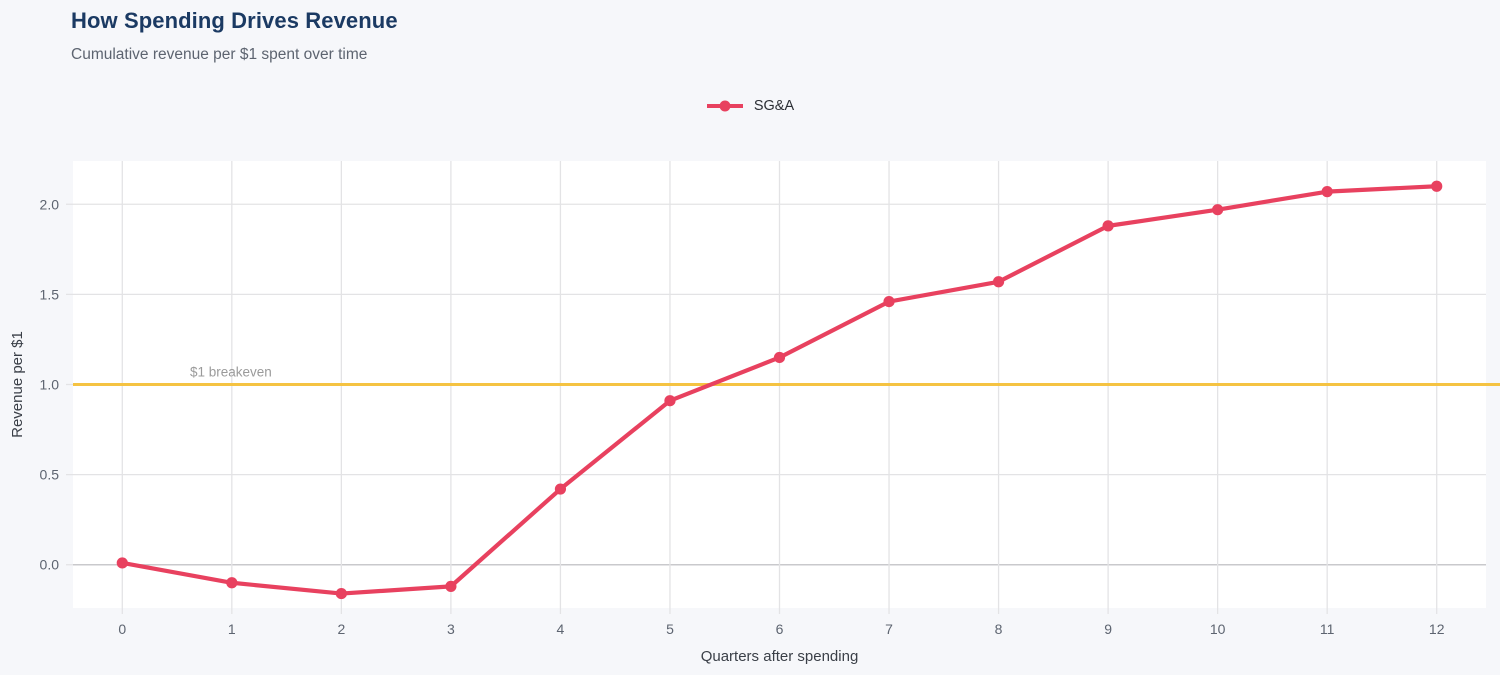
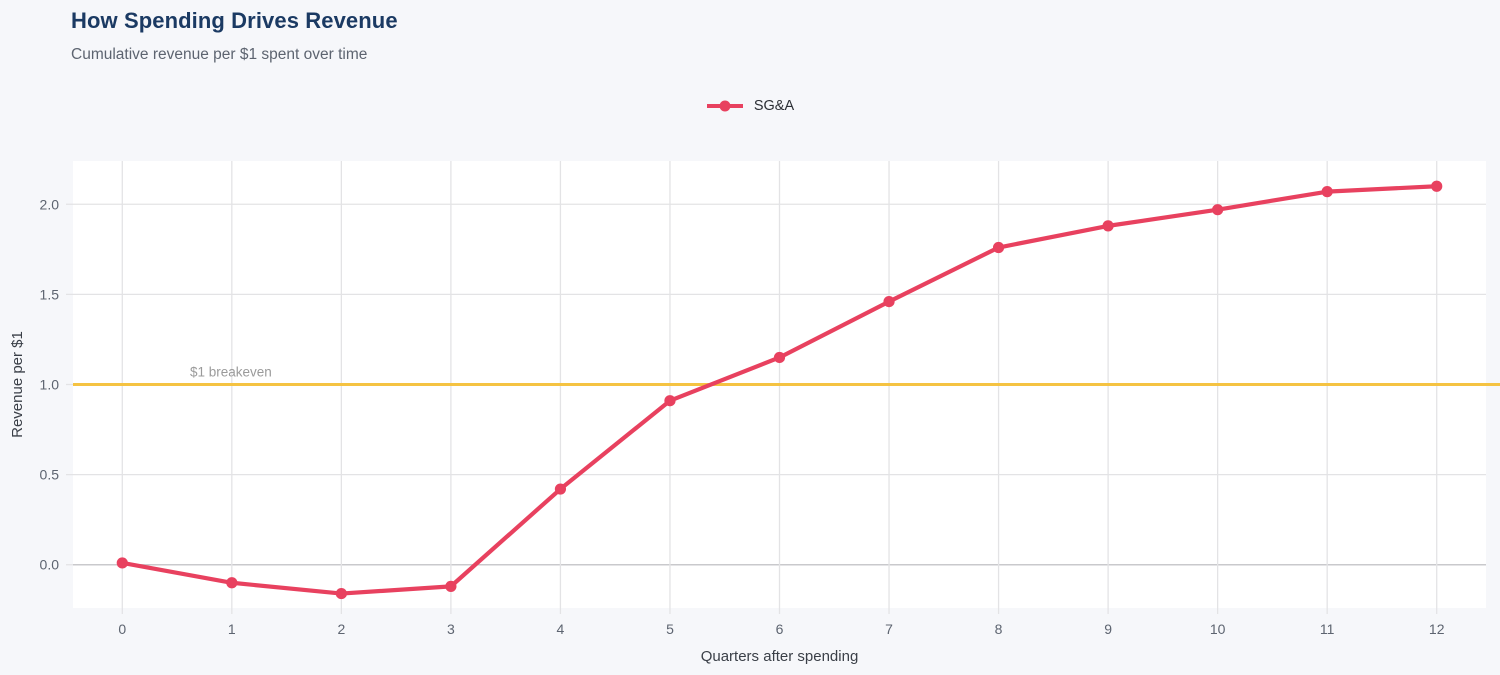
8: 1.57 -> 1.76
